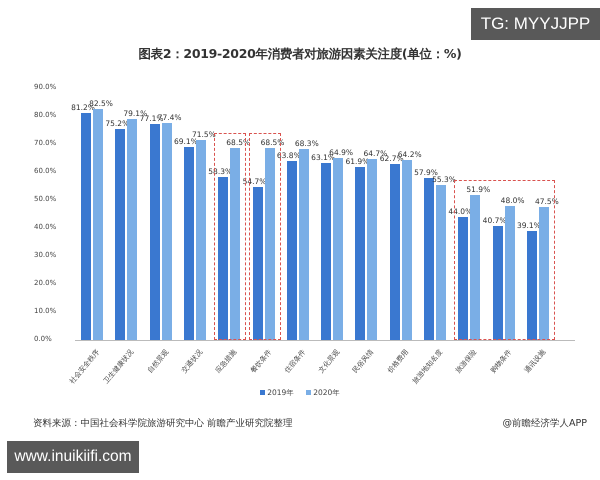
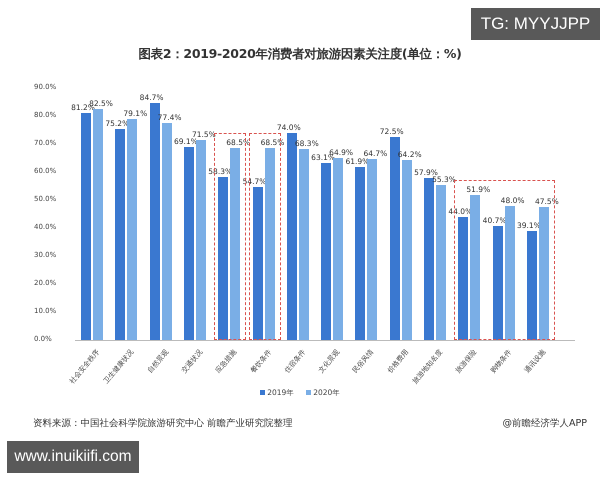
2019年/自然景观: 77.1% -> 84.7%
2019年/住宿条件: 63.8% -> 74.0%
2019年/价格费用: 62.7% -> 72.5%
